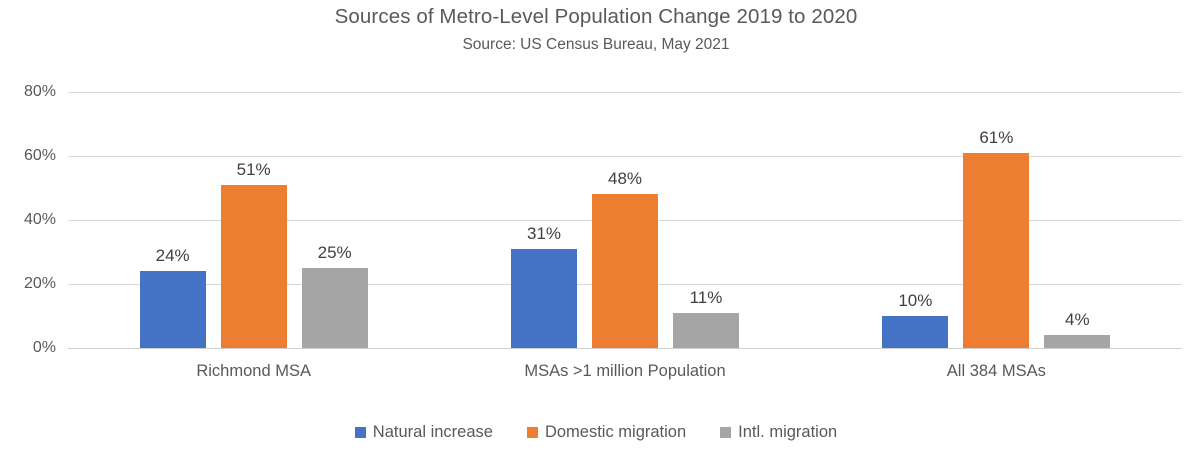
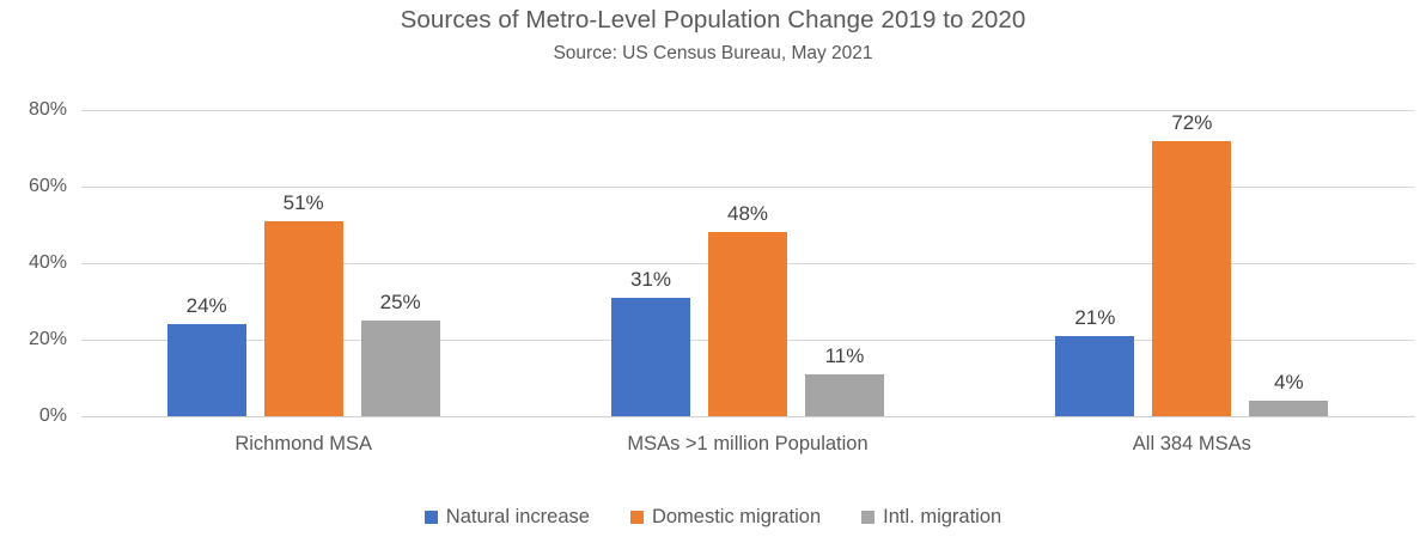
Natural increase/All 384 MSAs: 10% -> 21%
Domestic migration/All 384 MSAs: 61% -> 72%
